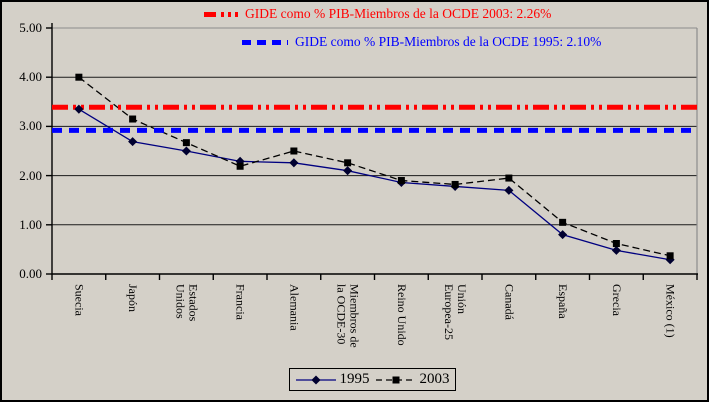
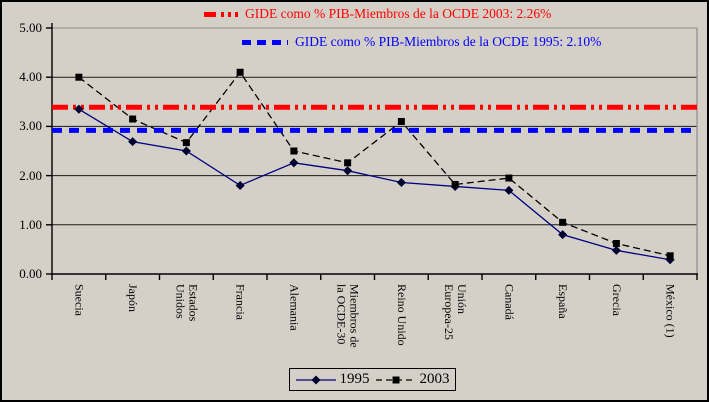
1995/Francia: 2.3 -> 1.8
2003/Francia: 2.2 -> 4.1
2003/Reino Unido: 1.9 -> 3.1
